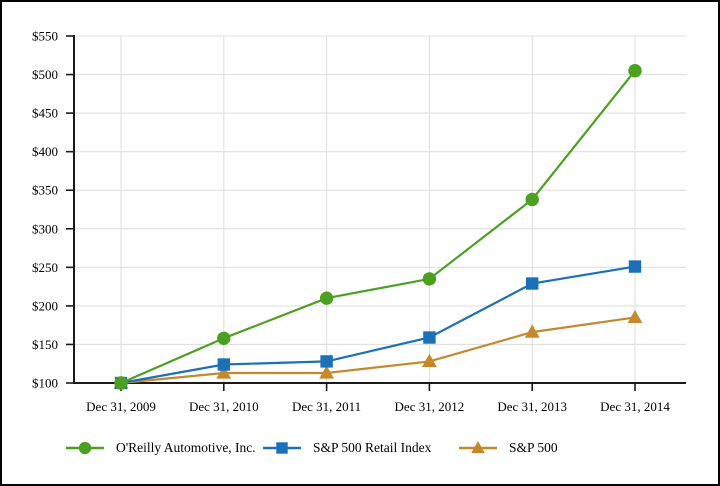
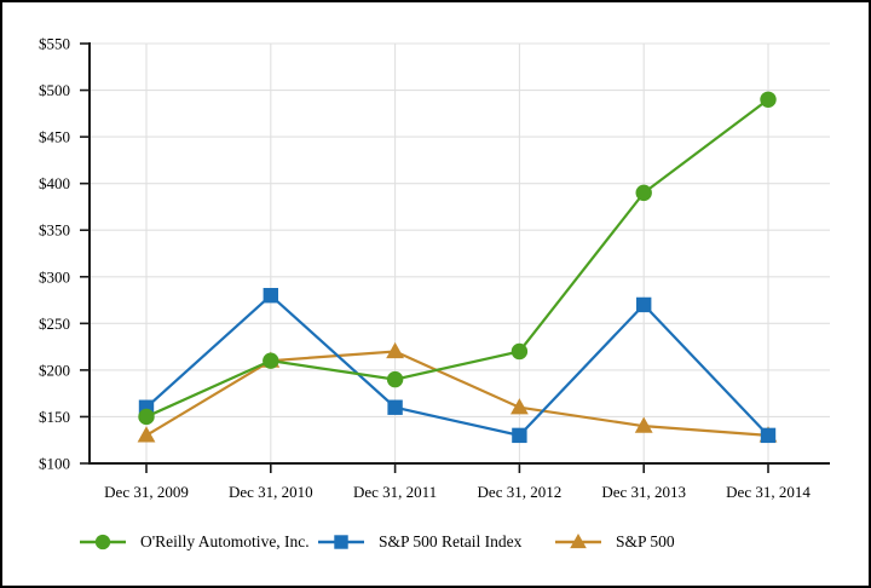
O'Reilly Automotive, Inc./Dec 31, 2009: $100 -> $150
S&P 500 Retail Index/Dec 31, 2009: $100 -> $160
S&P 500/Dec 31, 2009: $100 -> $130
O'Reilly Automotive, Inc./Dec 31, 2010: $160 -> $210
S&P 500 Retail Index/Dec 31, 2010: $120 -> $280
S&P 500/Dec 31, 2010: $110 -> $210
O'Reilly Automotive, Inc./Dec 31, 2011: $210 -> $190
S&P 500 Retail Index/Dec 31, 2011: $130 -> $160
S&P 500/Dec 31, 2011: $110 -> $220
O'Reilly Automotive, Inc./Dec 31, 2012: $240 -> $220
S&P 500 Retail Index/Dec 31, 2012: $160 -> $130
S&P 500/Dec 31, 2012: $130 -> $160
O'Reilly Automotive, Inc./Dec 31, 2013: $340 -> $390
S&P 500 Retail Index/Dec 31, 2013: $230 -> $270
S&P 500/Dec 31, 2013: $170 -> $140
O'Reilly Automotive, Inc./Dec 31, 2014: $500 -> $490
S&P 500 Retail Index/Dec 31, 2014: $250 -> $130
S&P 500/Dec 31, 2014: $180 -> $130
